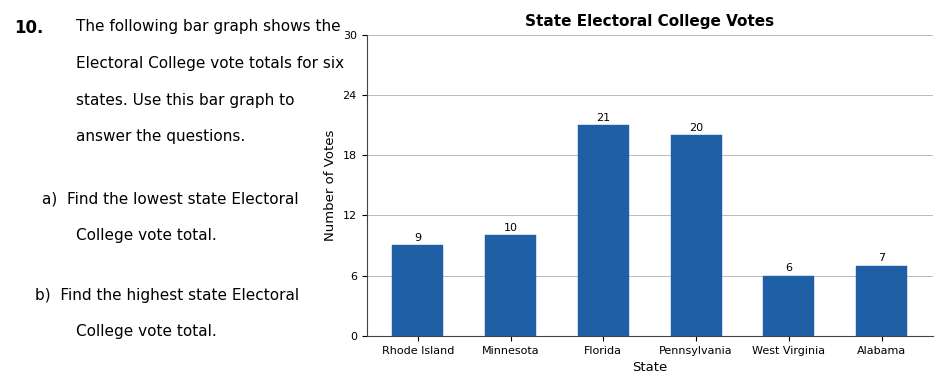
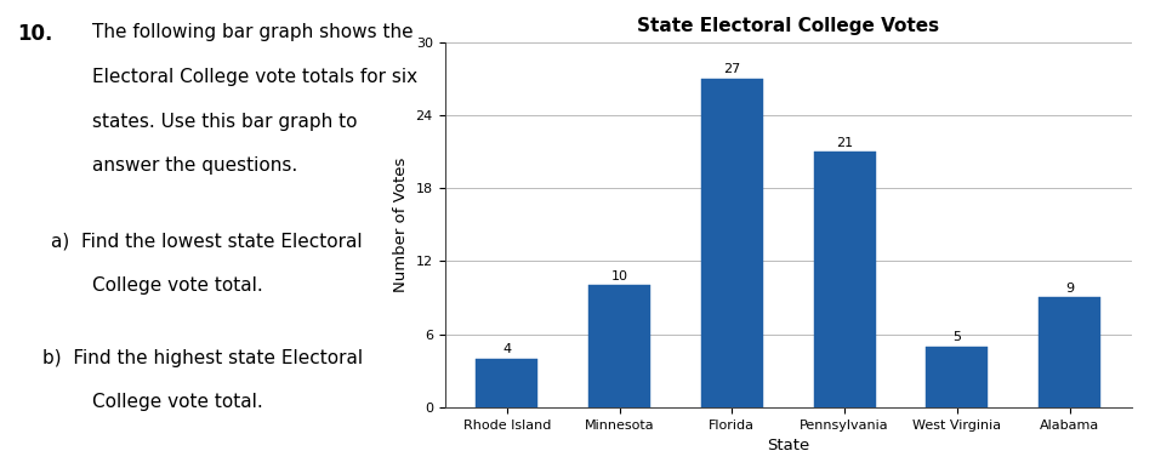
Rhode Island: 9 -> 4
Florida: 21 -> 27
Pennsylvania: 20 -> 21
West Virginia: 6 -> 5
Alabama: 7 -> 9
